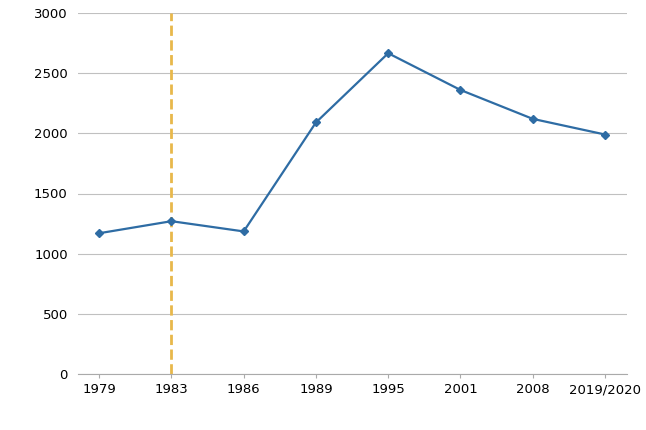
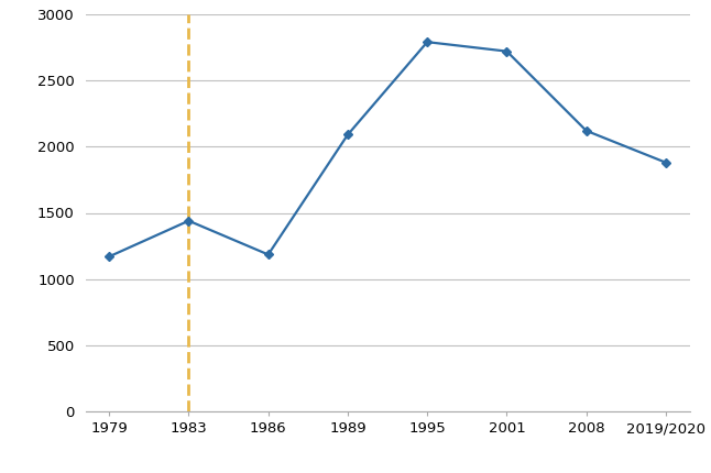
1983: 1270 -> 1440
1995: 2660 -> 2790
2001: 2360 -> 2720
2019/2020: 1990 -> 1880
